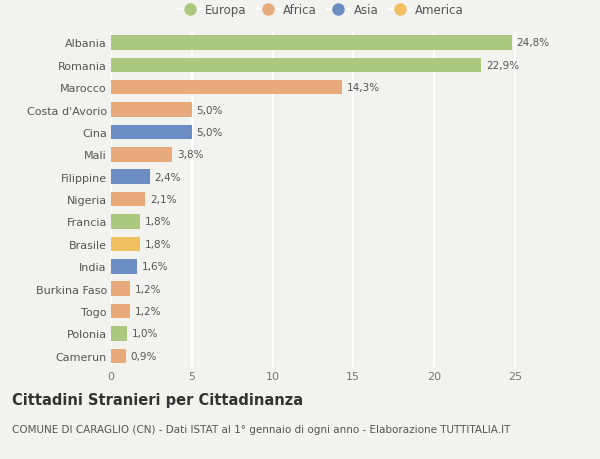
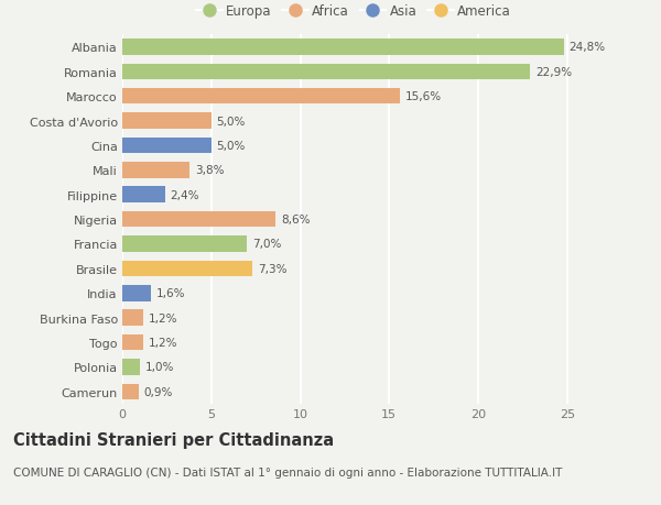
Marocco: 14,3% -> 15,6%
Nigeria: 2,1% -> 8,6%
Francia: 1,8% -> 7,0%
Brasile: 1,8% -> 7,3%
